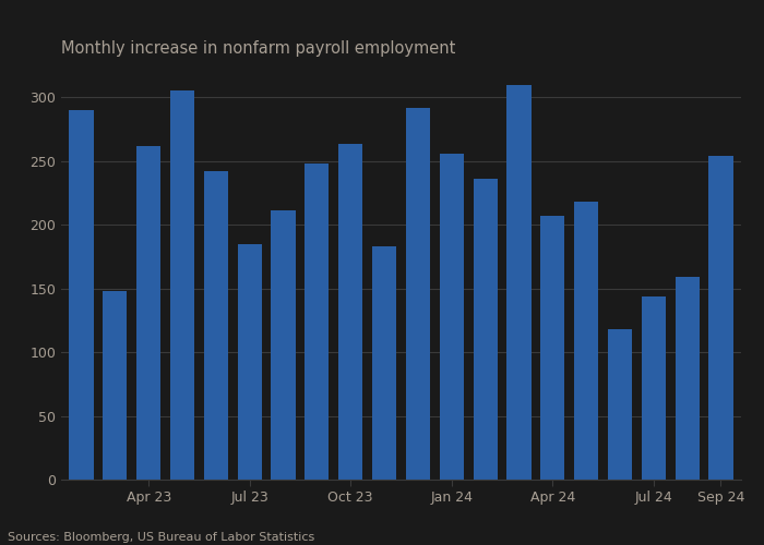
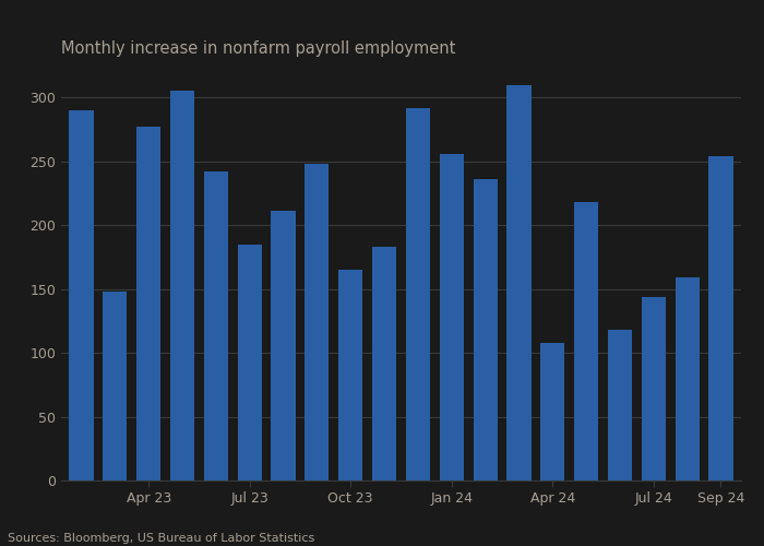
Apr 23: 262 -> 277
Oct 23: 263 -> 165
Apr 24: 207 -> 108
